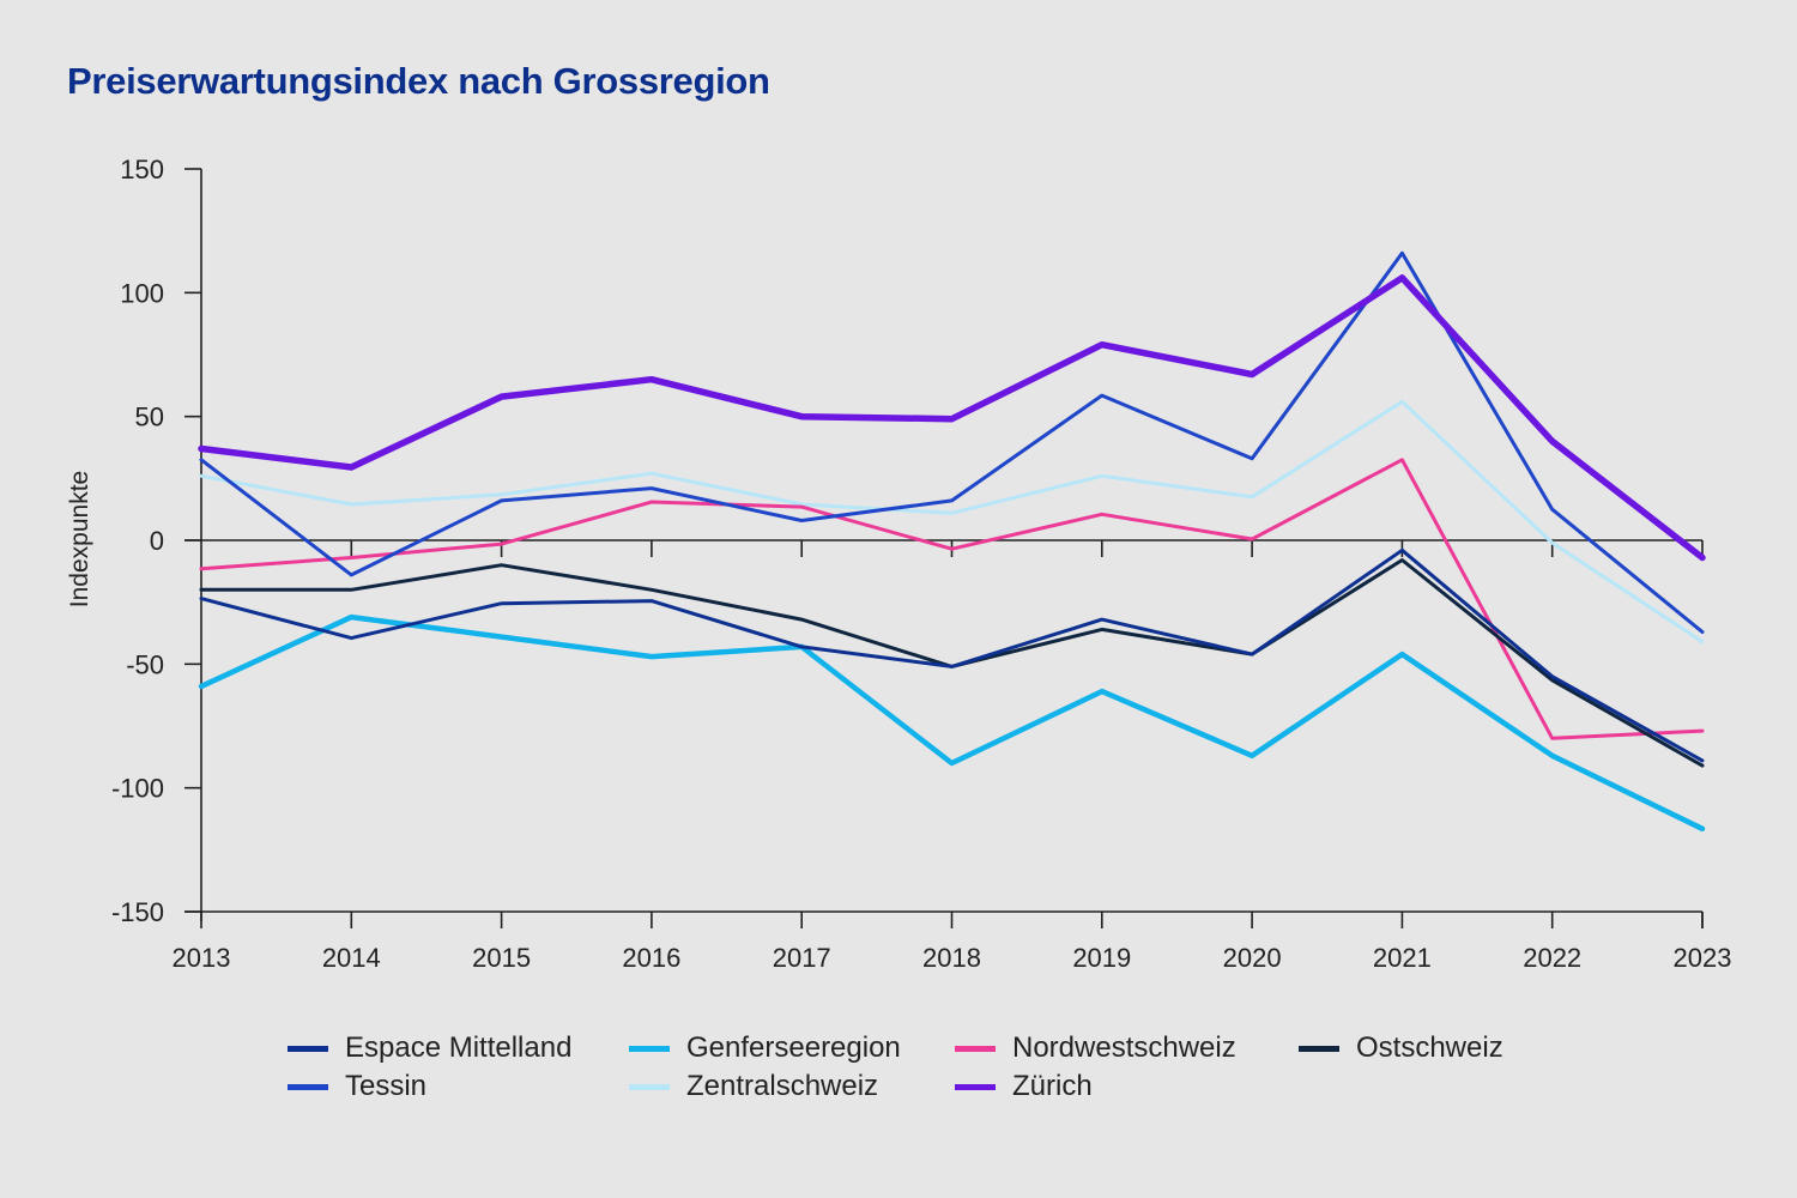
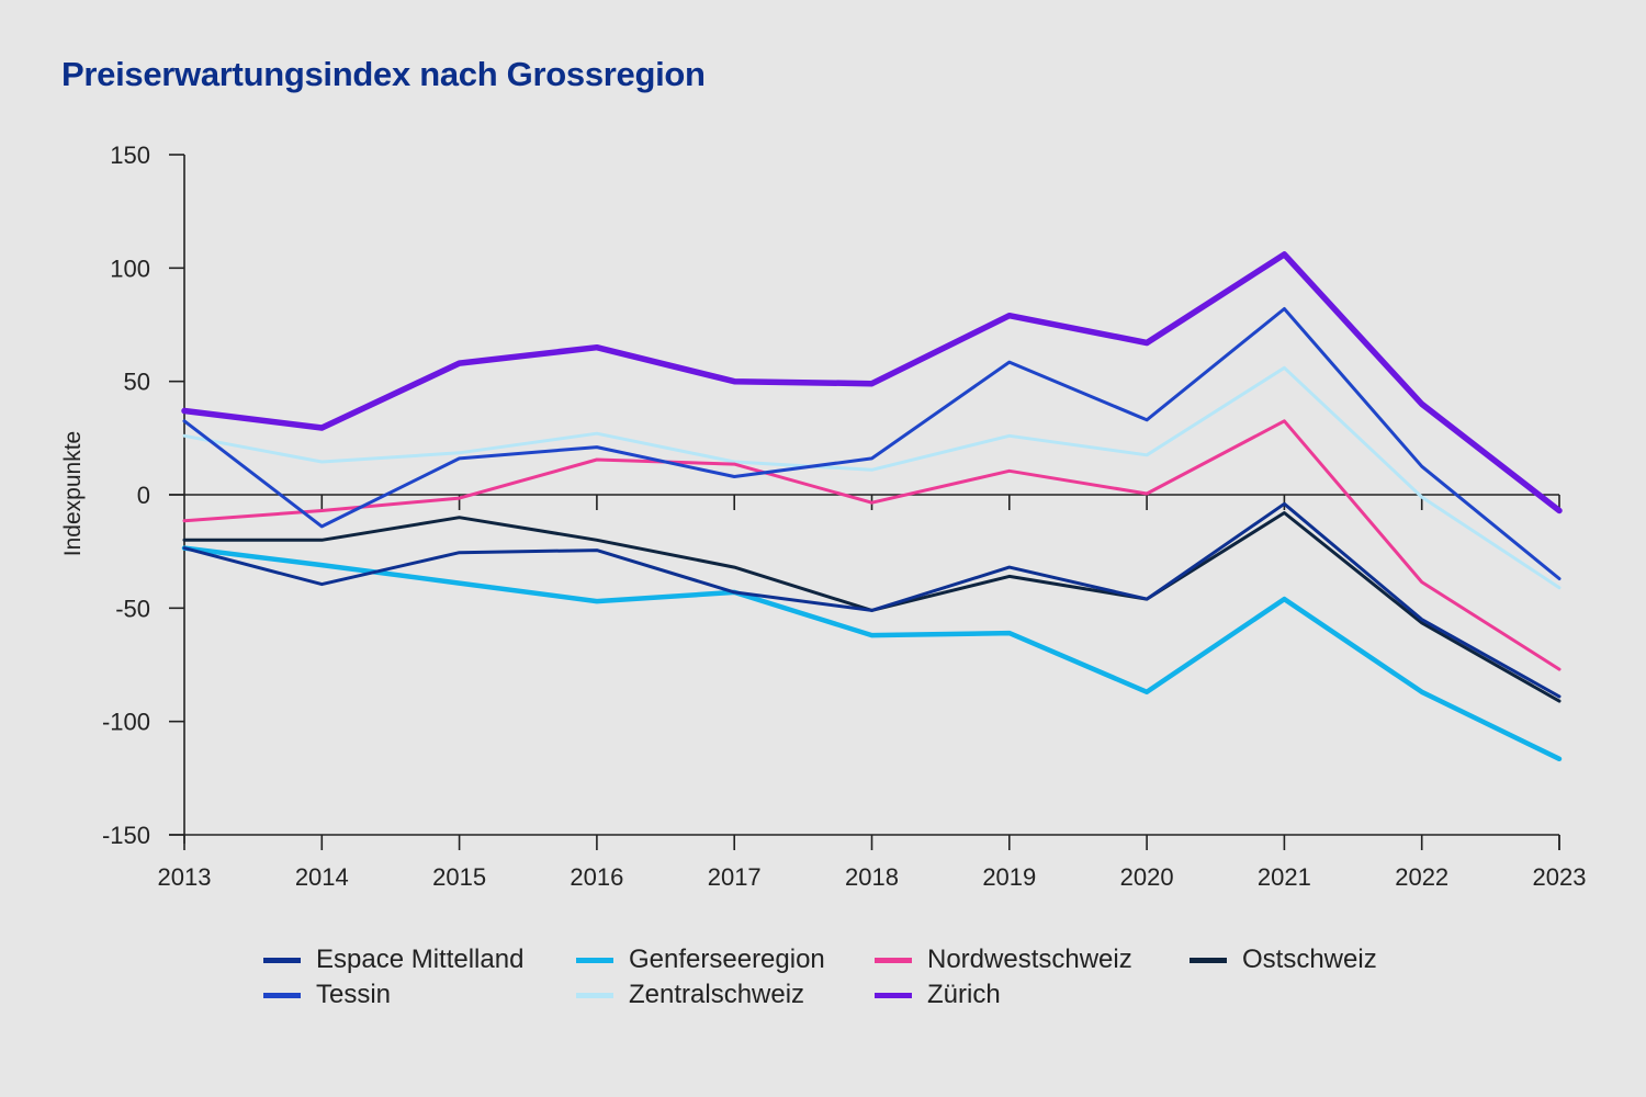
Genferseeregion/2013: -59 -> -24
Genferseeregion/2018: -90 -> -62
Tessin/2021: 116 -> 82
Nordwestschweiz/2022: -80 -> -38
